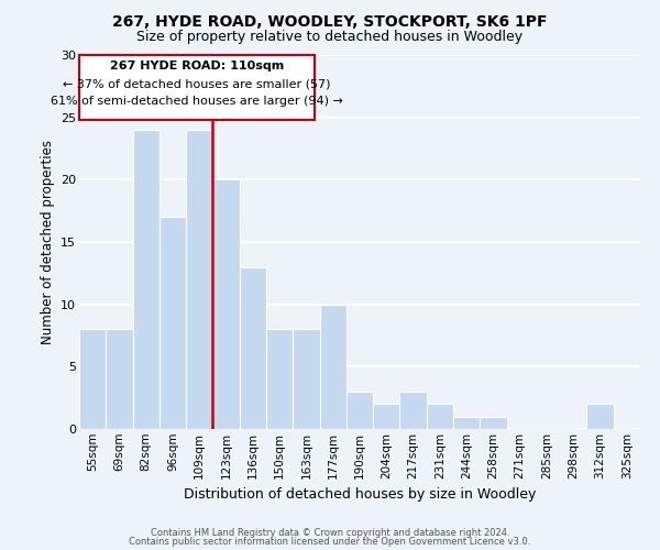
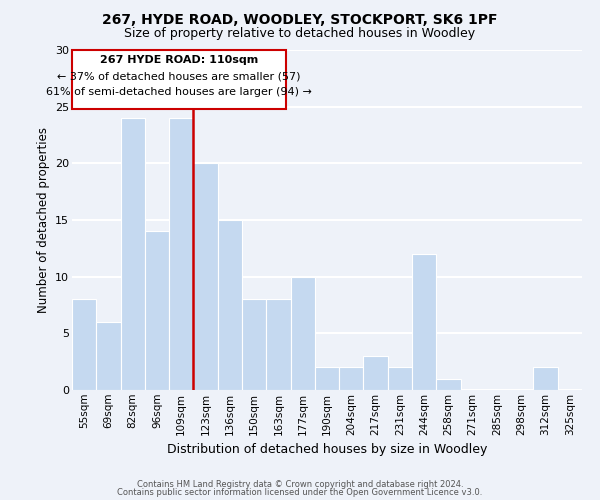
69sqm: 8 -> 6
96sqm: 17 -> 14
136sqm: 13 -> 15
190sqm: 3 -> 2
244sqm: 1 -> 12
